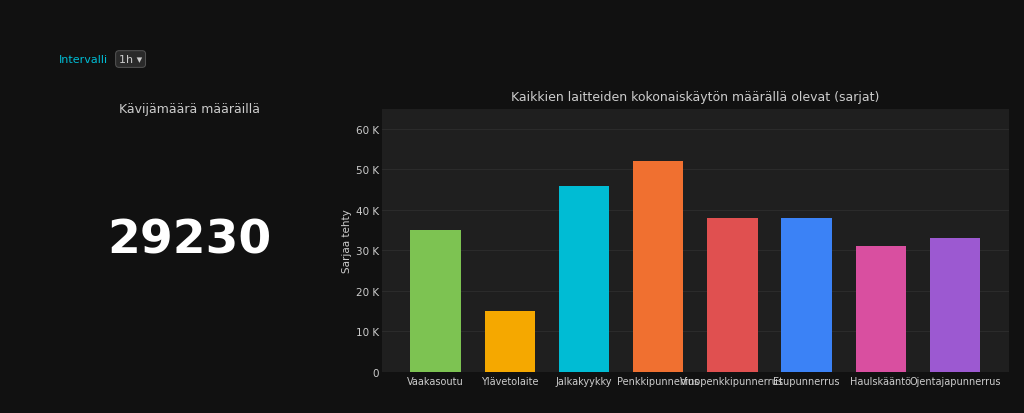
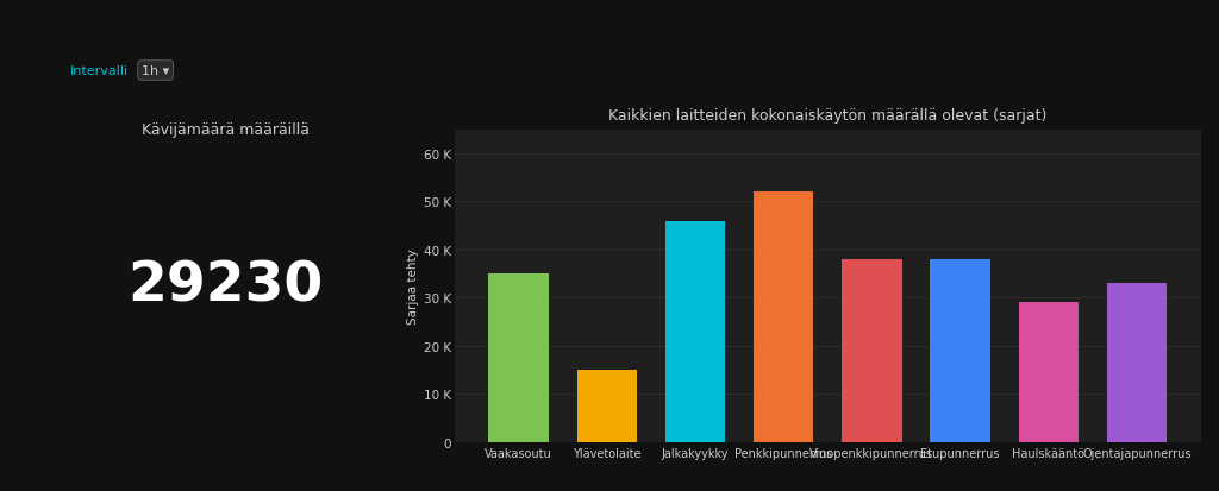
Haulskääntö: 31 K -> 29 K
